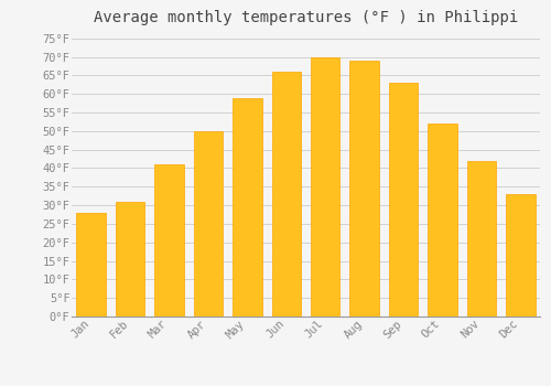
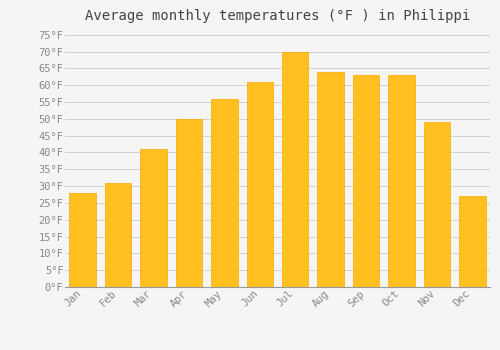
May: 59°F -> 56°F
Jun: 66°F -> 61°F
Aug: 69°F -> 64°F
Oct: 52°F -> 63°F
Nov: 42°F -> 49°F
Dec: 33°F -> 27°F
